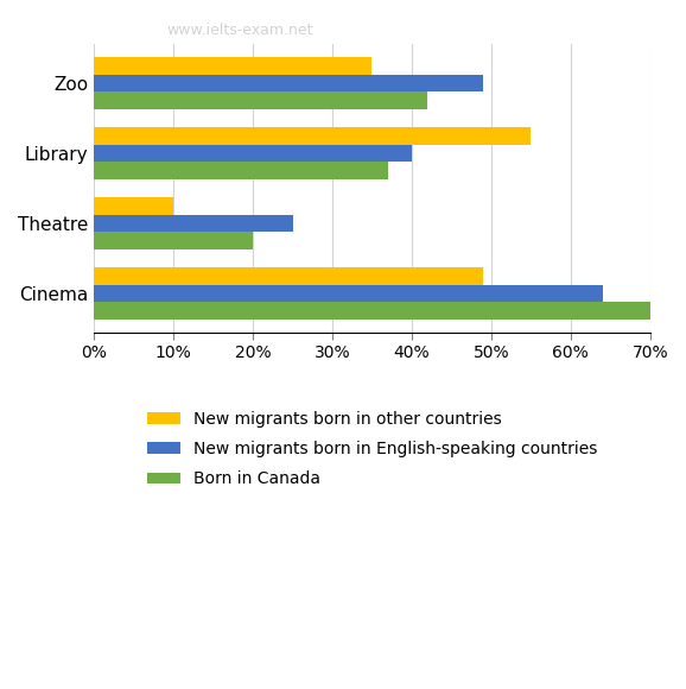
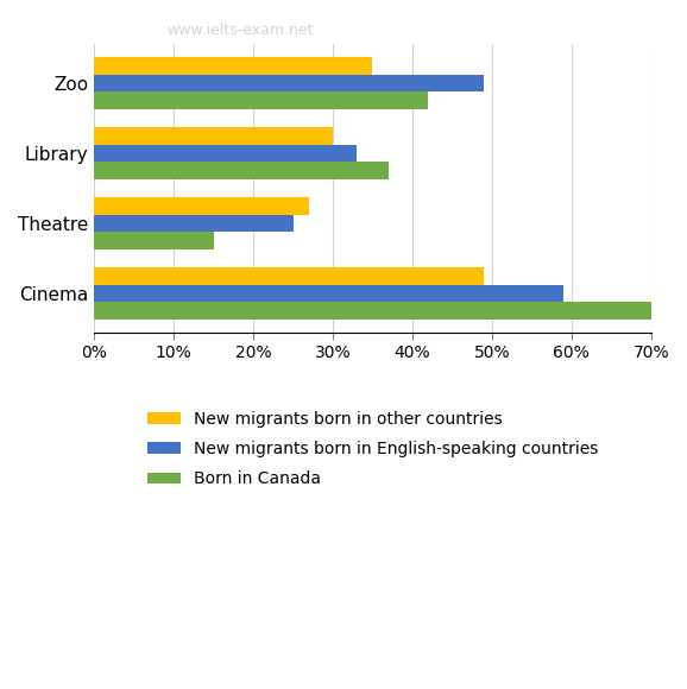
New migrants born in other countries/Library: 55% -> 30%
New migrants born in English-speaking countries/Library: 40% -> 33%
New migrants born in other countries/Theatre: 10% -> 27%
Born in Canada/Theatre: 20% -> 15%
New migrants born in English-speaking countries/Cinema: 64% -> 59%
